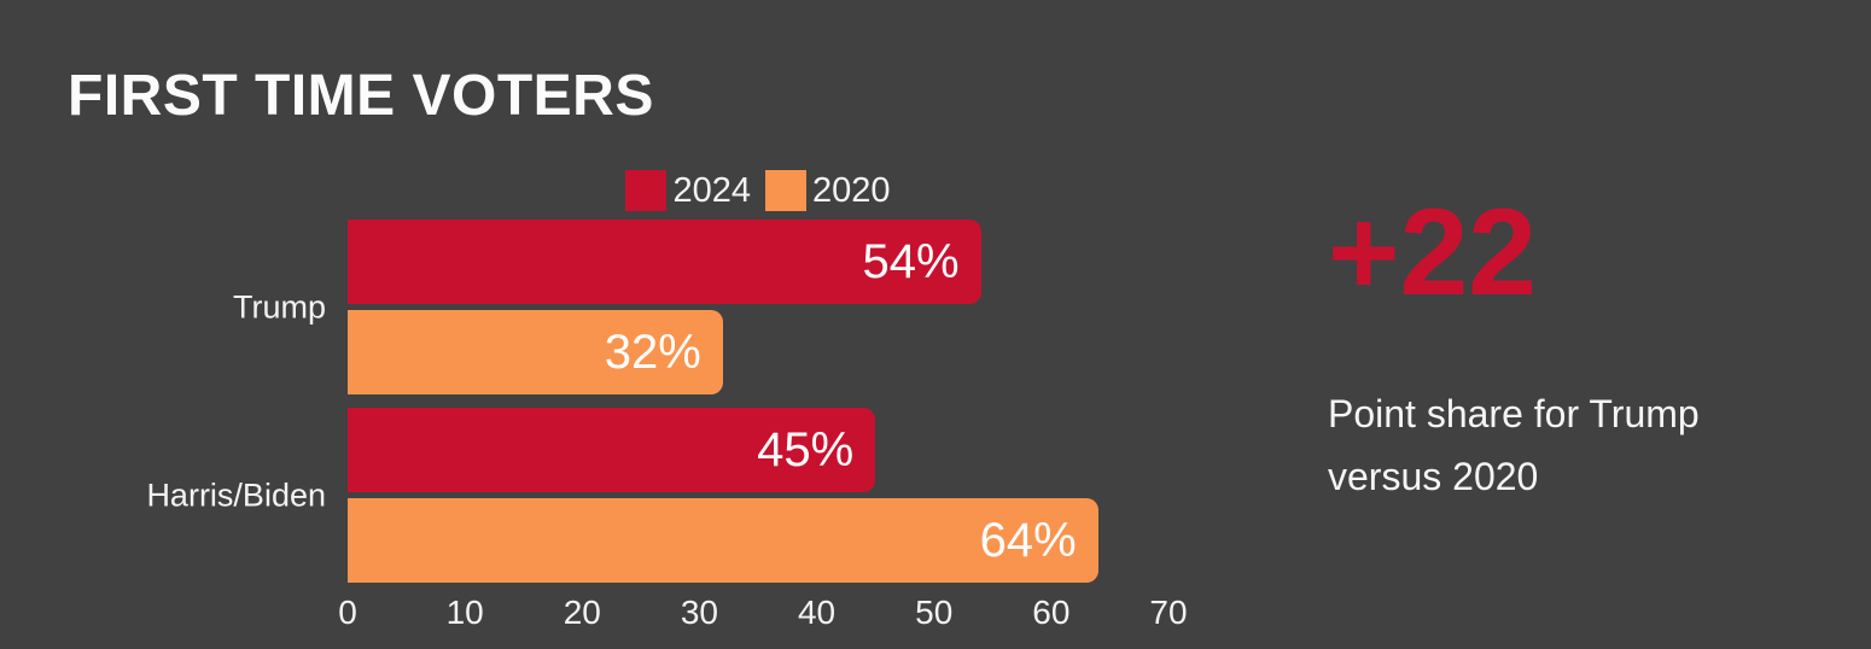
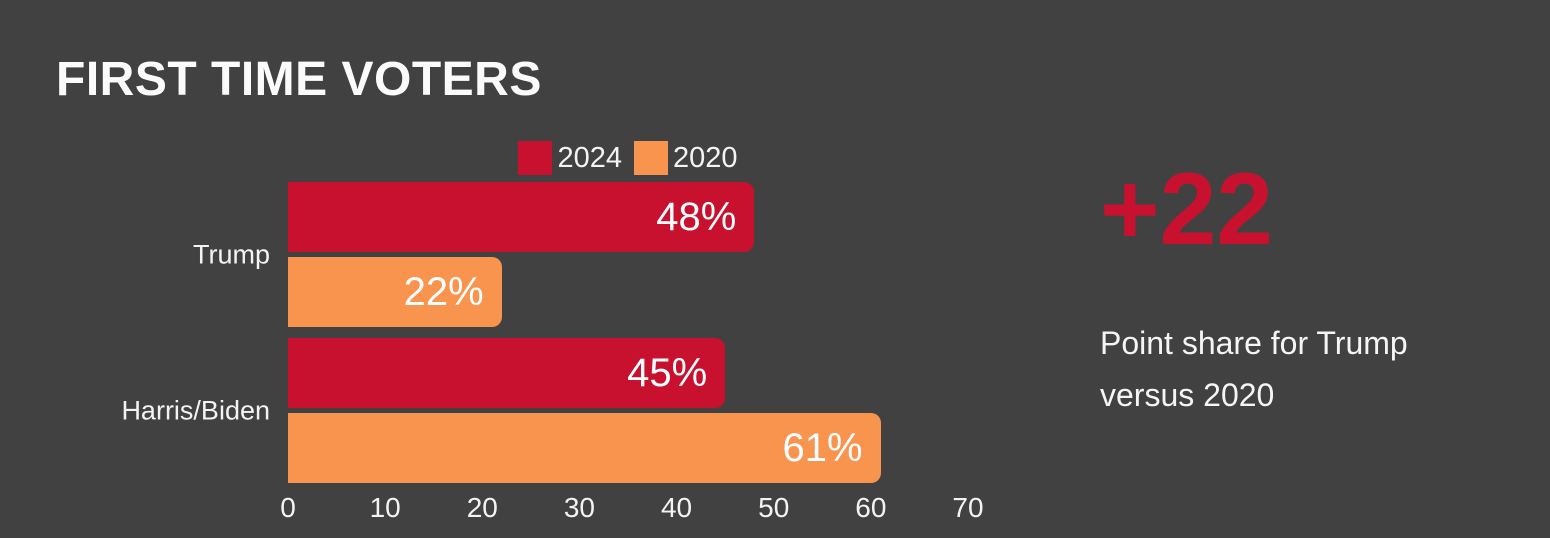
2024/Trump: 54% -> 48%
2020/Trump: 32% -> 22%
2020/Harris/Biden: 64% -> 61%
